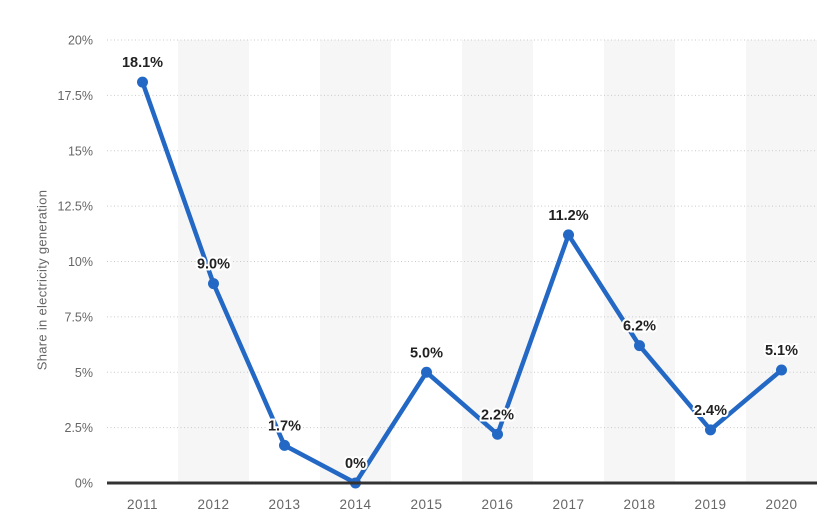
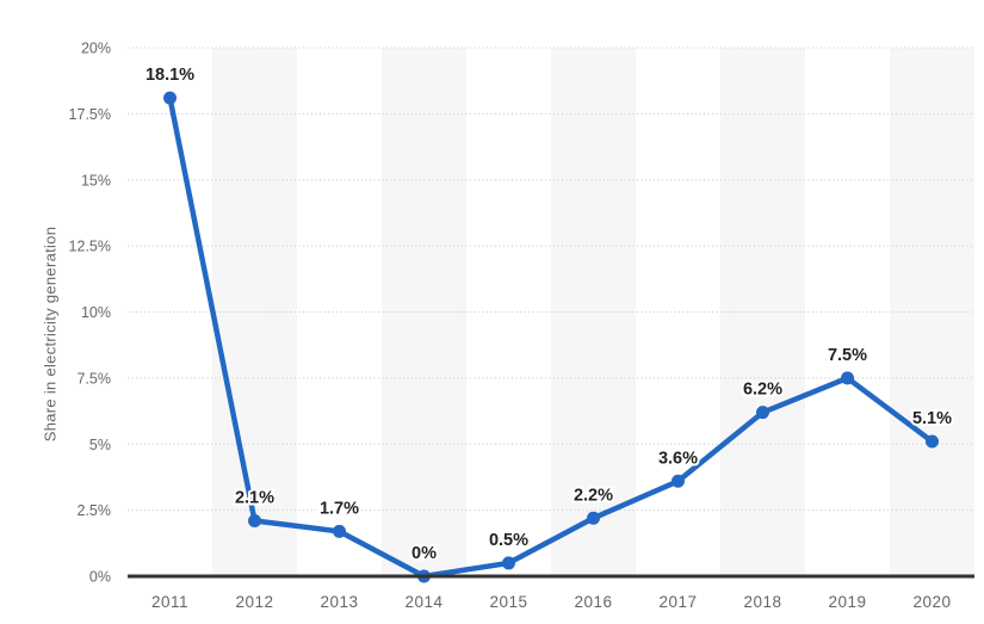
2012: 9.0% -> 2.1%
2015: 5.0% -> 0.5%
2017: 11.2% -> 3.6%
2019: 2.4% -> 7.5%
